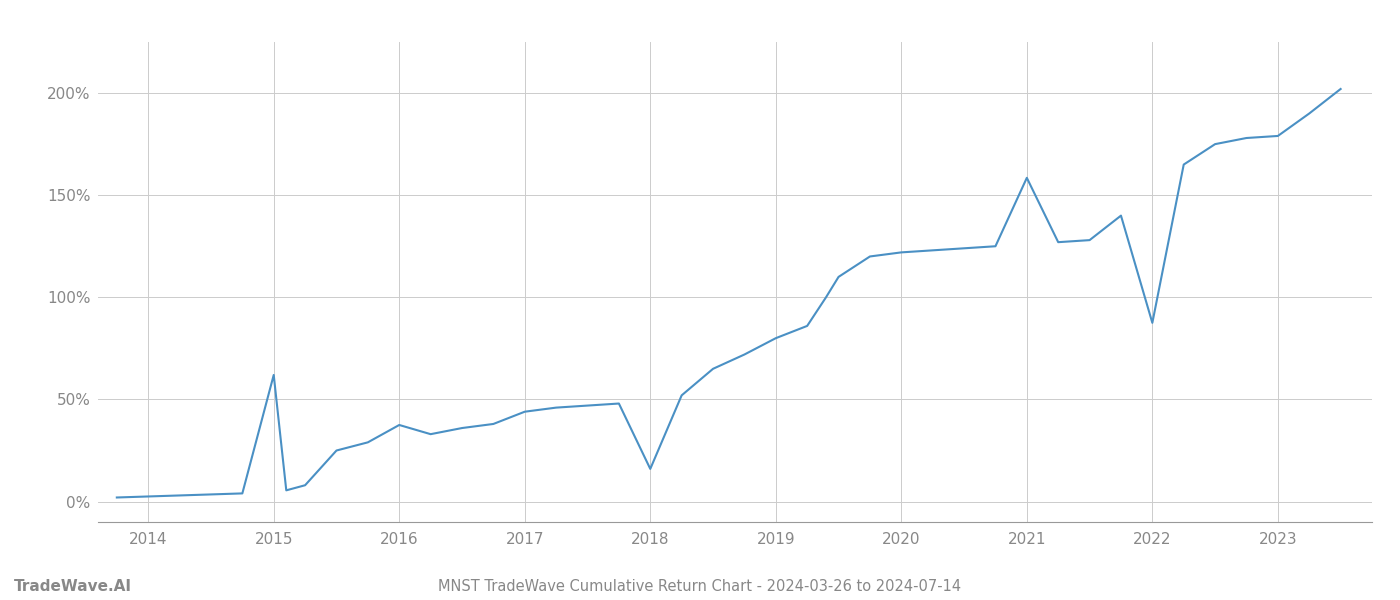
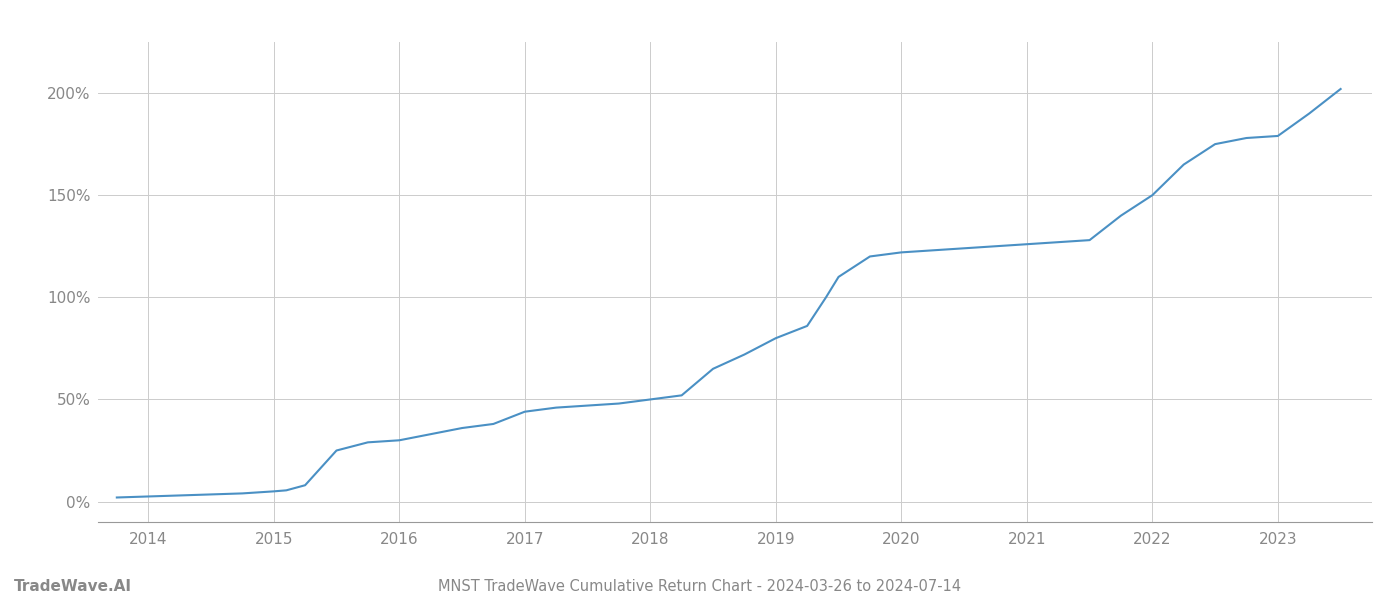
2015: 62.0% -> 5.0%
2016: 37.5% -> 30.0%
2018: 16.0% -> 50.0%
2021: 158.5% -> 126.0%
2022: 87.5% -> 150.0%
